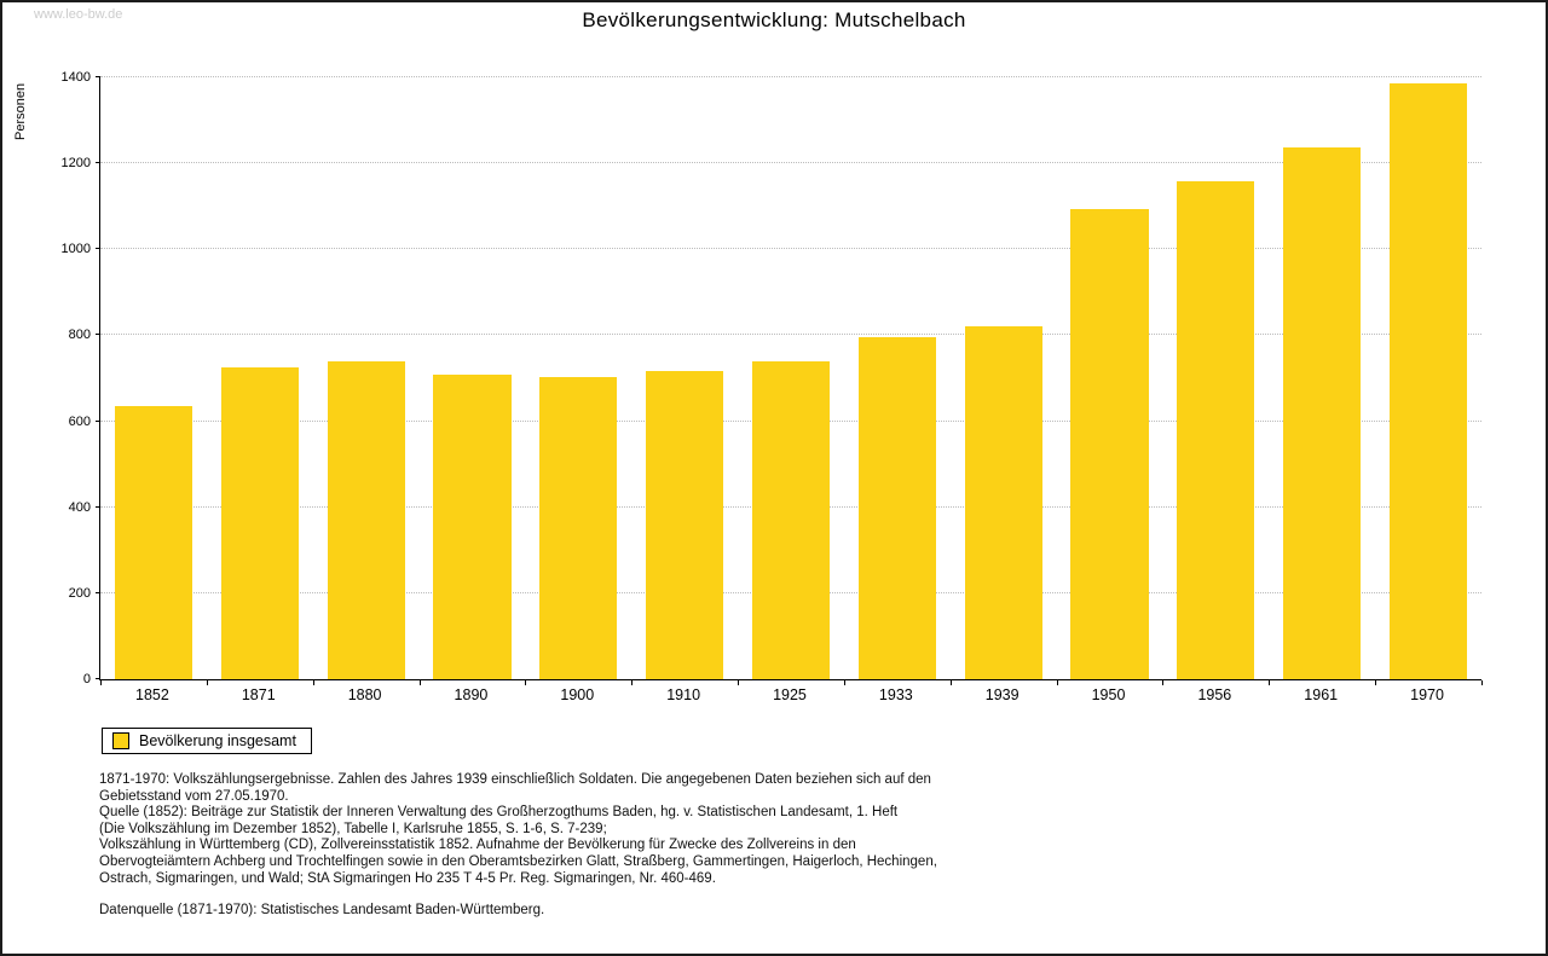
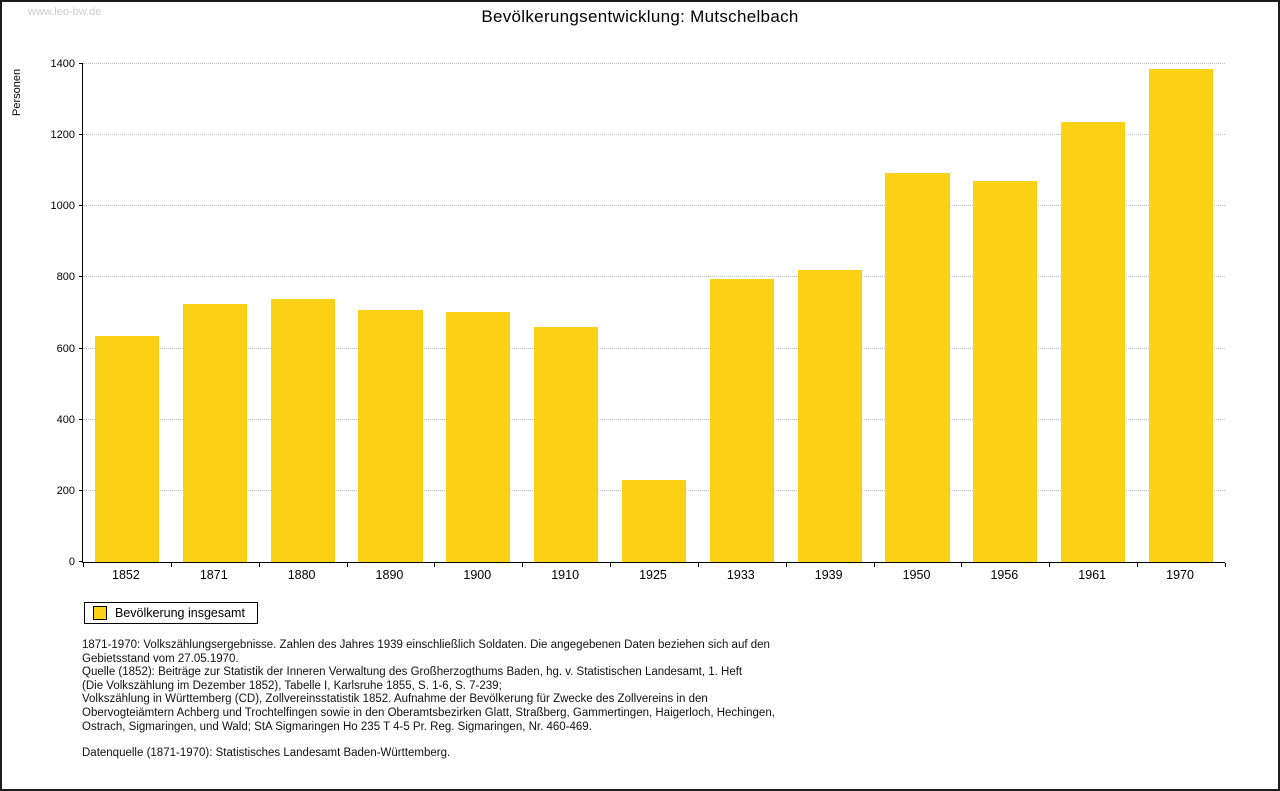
1910: 720 -> 660
1925: 740 -> 230
1956: 1160 -> 1070
